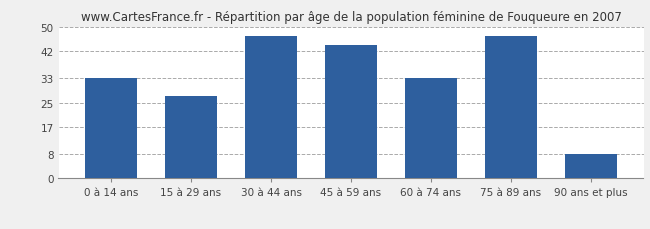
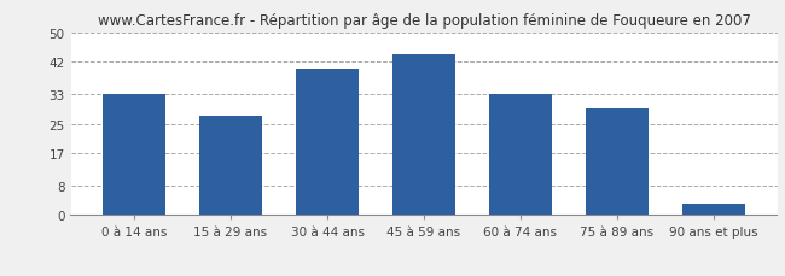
30 à 44 ans: 47 -> 40
75 à 89 ans: 47 -> 29
90 ans et plus: 8 -> 3
